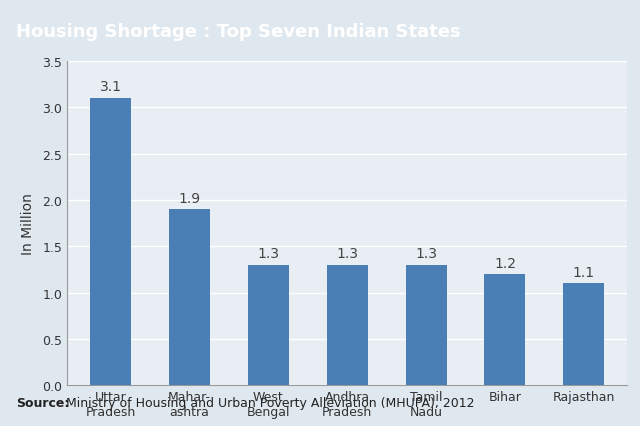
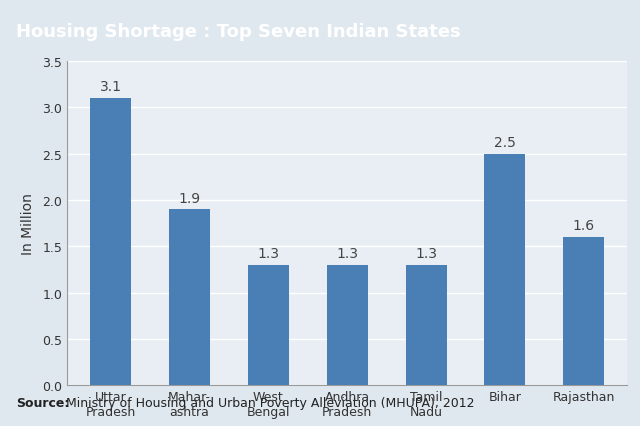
Bihar: 1.2 -> 2.5
Rajasthan: 1.1 -> 1.6
